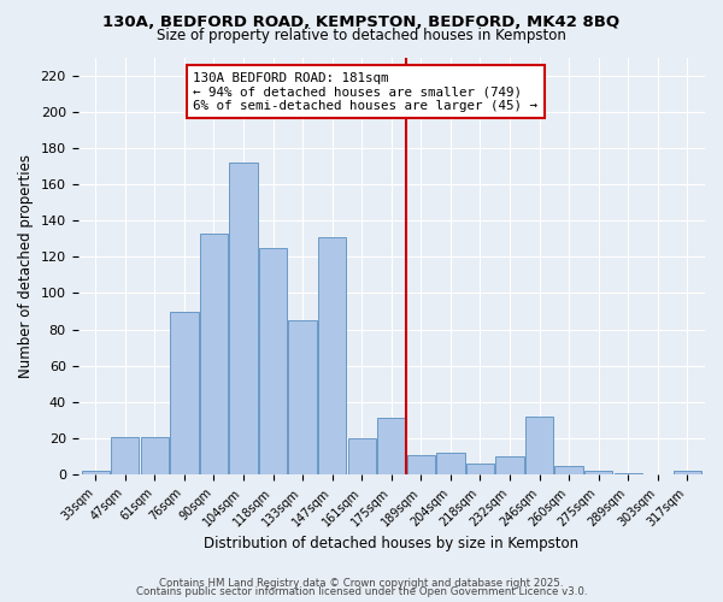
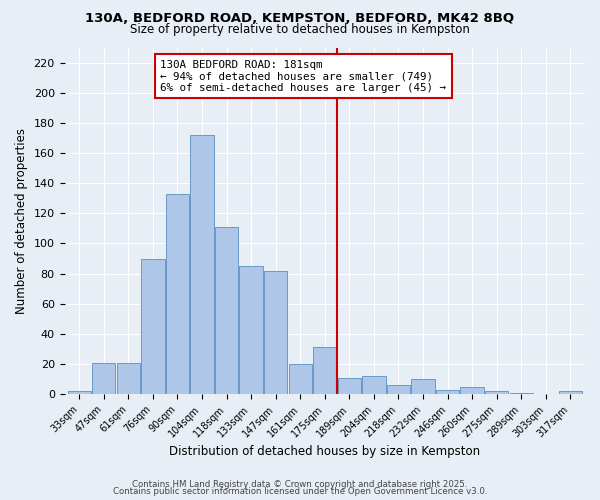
118sqm: 125 -> 111
147sqm: 131 -> 82
246sqm: 32 -> 3
